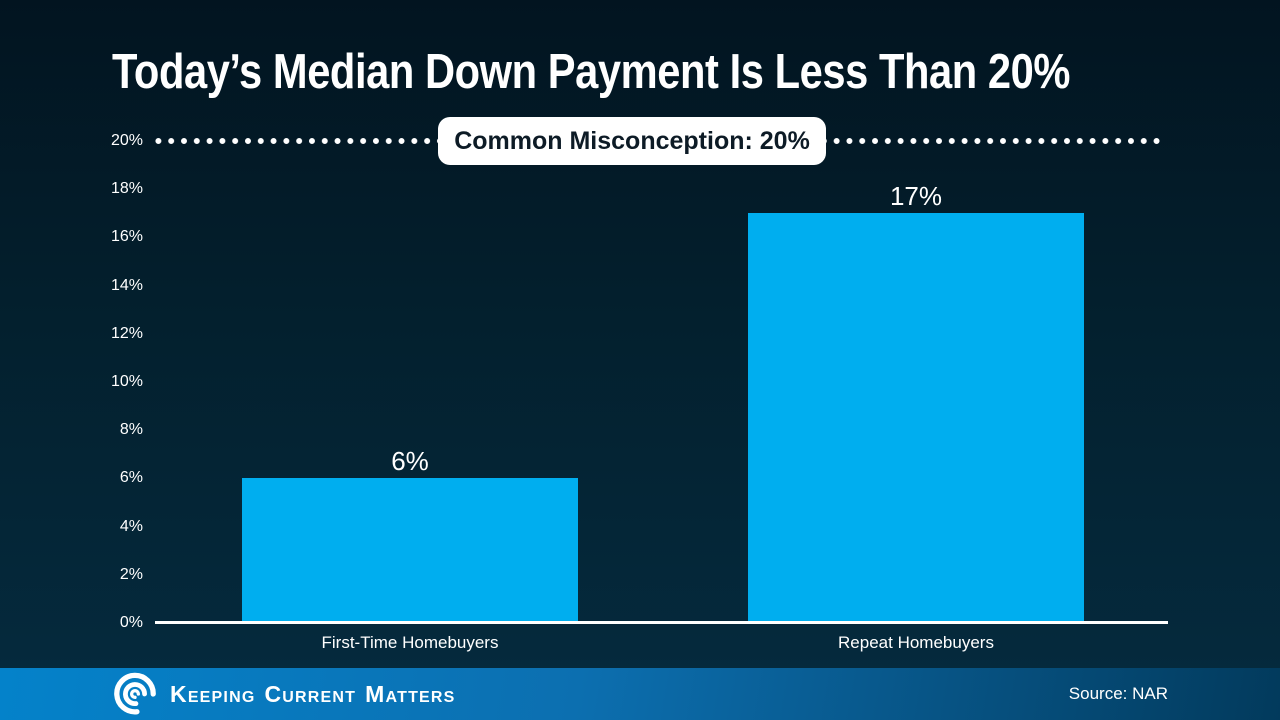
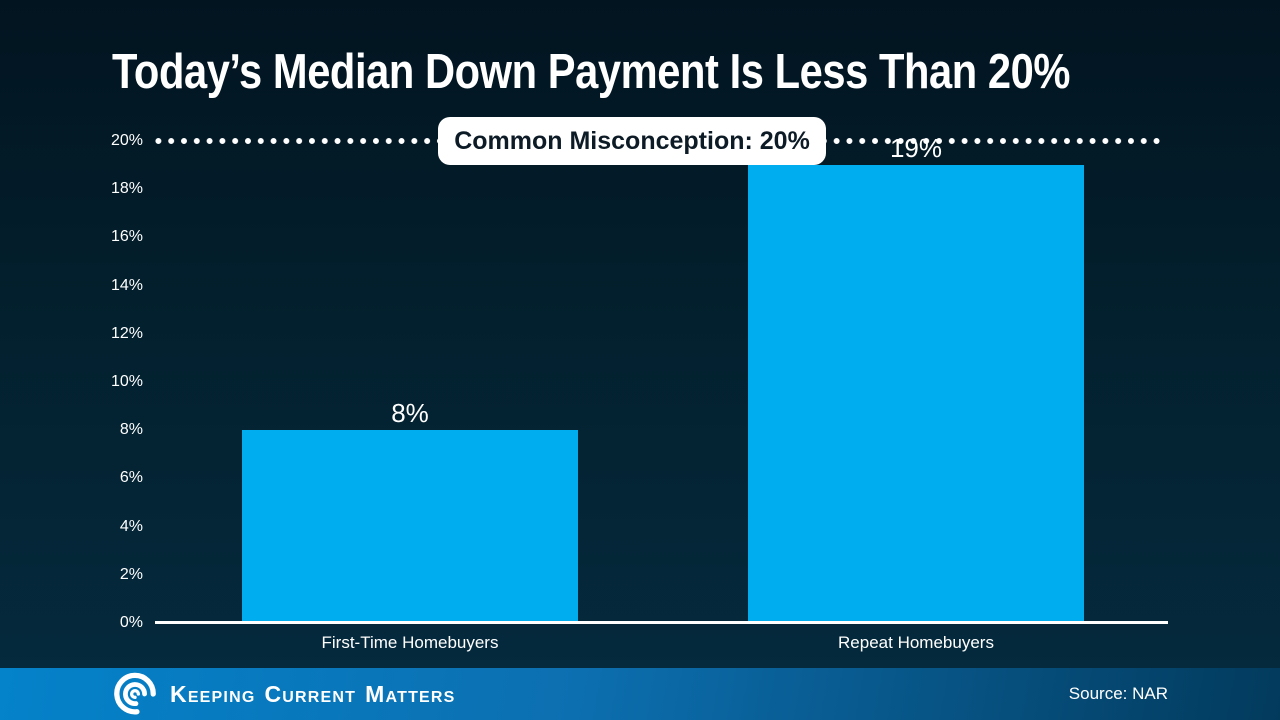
First-Time Homebuyers: 6% -> 8%
Repeat Homebuyers: 17% -> 19%
